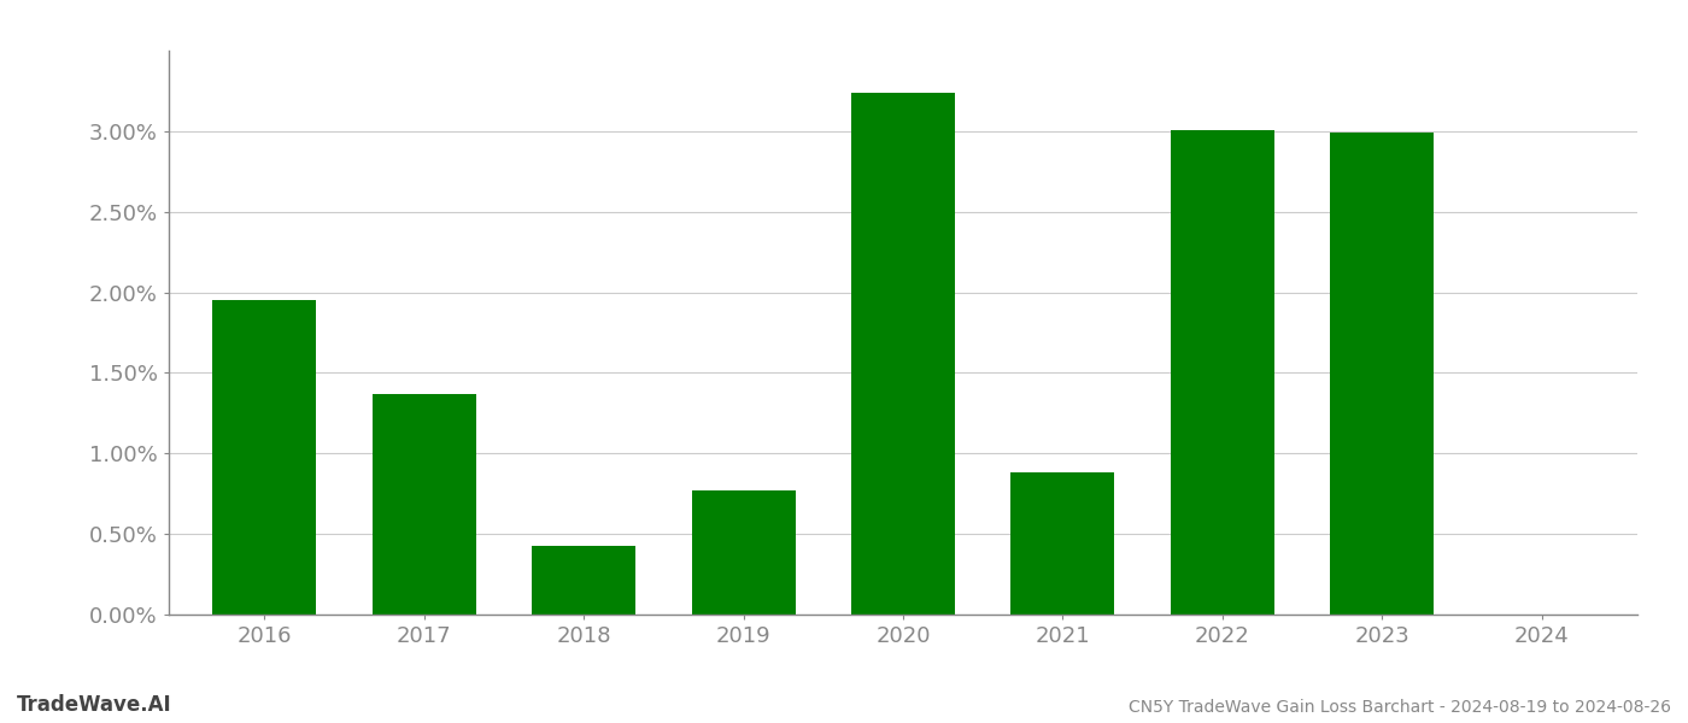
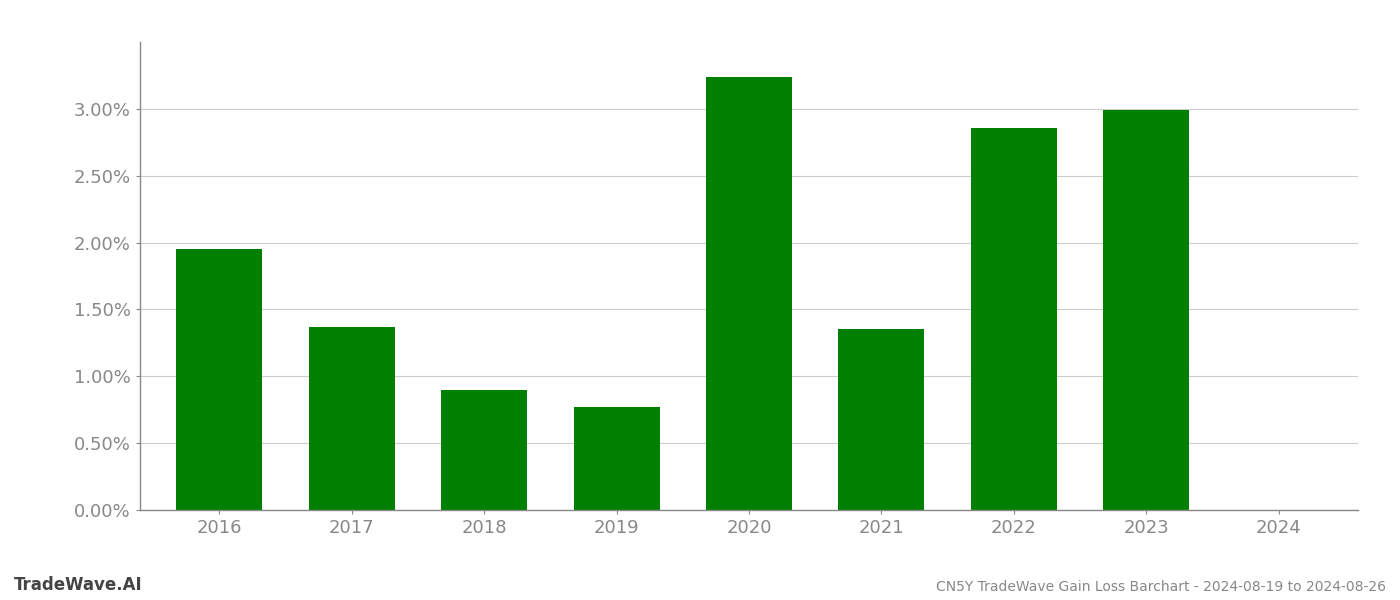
2018: 0.43% -> 0.90%
2021: 0.88% -> 1.35%
2022: 3.01% -> 2.86%
